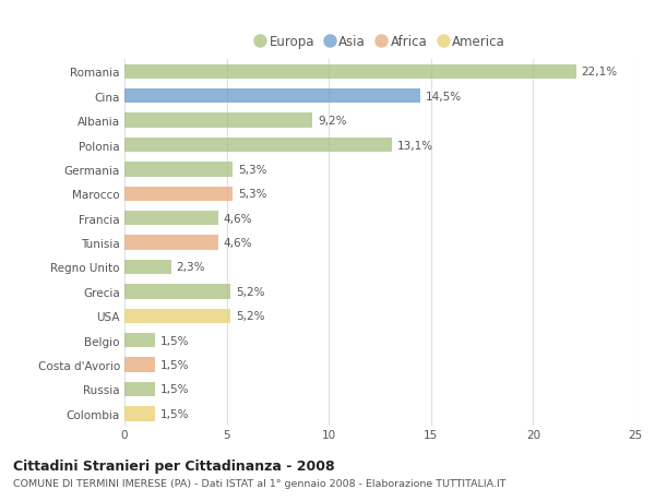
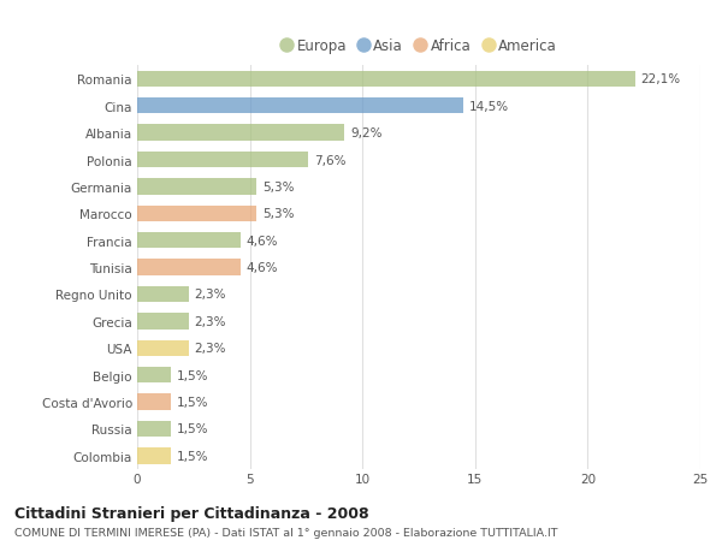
Polonia: 13,1% -> 7,6%
Grecia: 5,2% -> 2,3%
USA: 5,2% -> 2,3%
